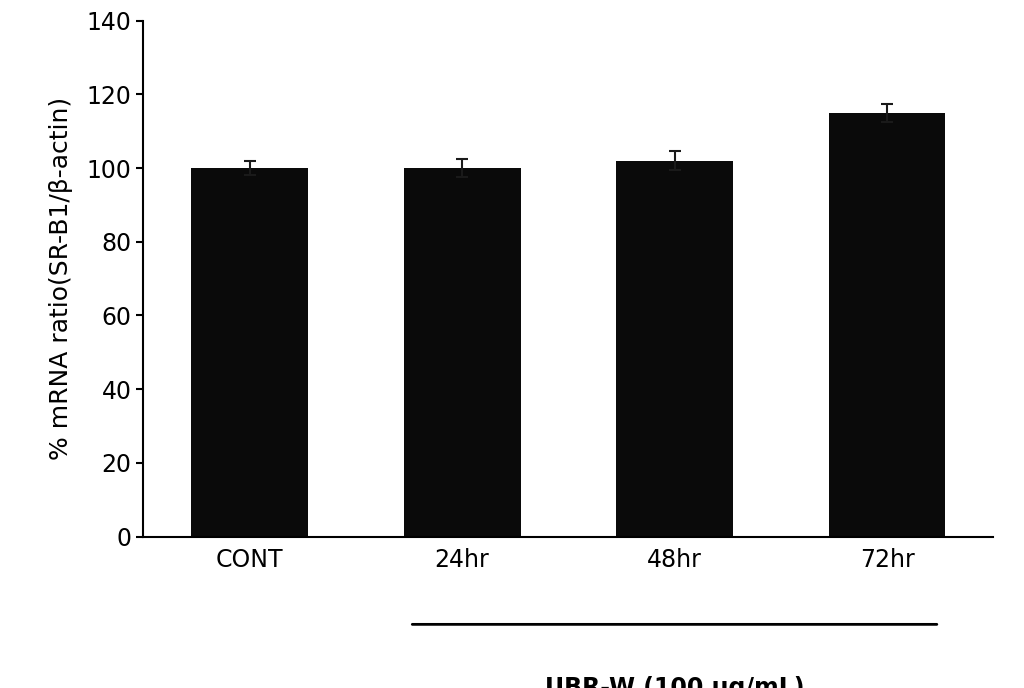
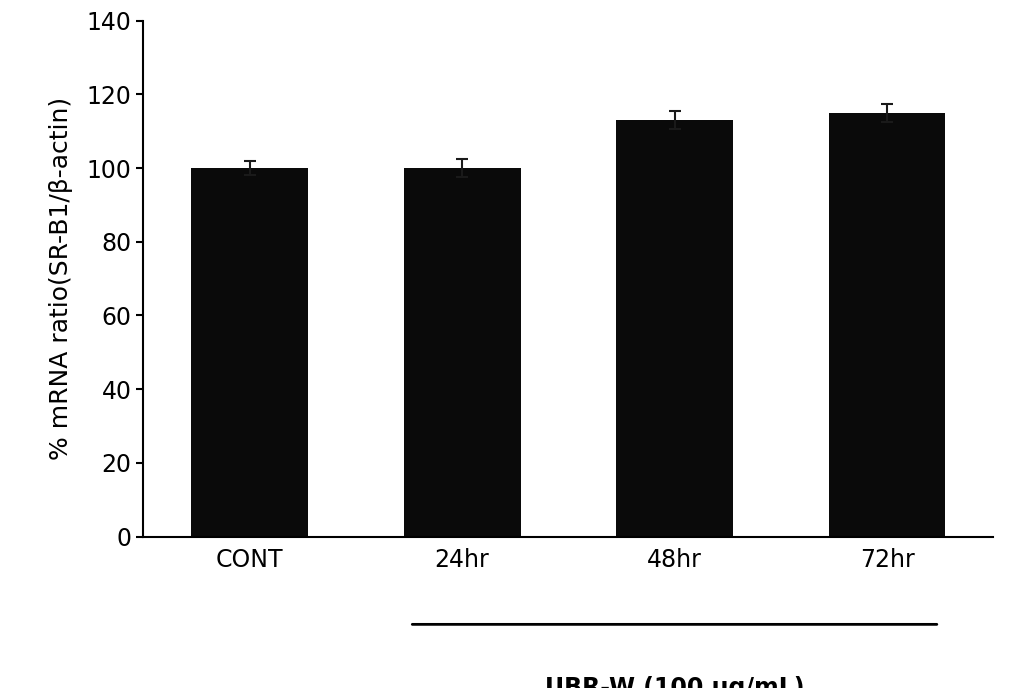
48hr: 102 -> 113
